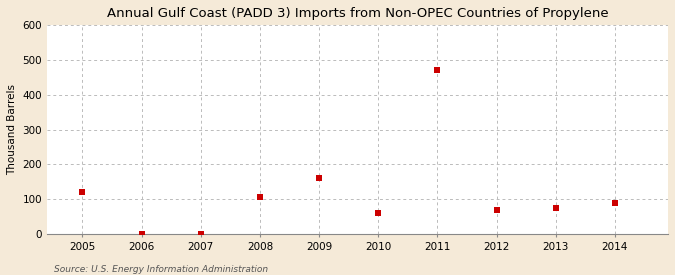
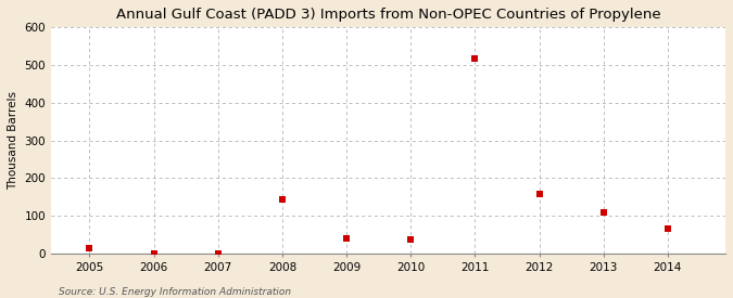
2005: 120 -> 15
2008: 105 -> 143
2009: 160 -> 40
2010: 60 -> 38
2011: 470 -> 516
2012: 70 -> 158
2013: 75 -> 110
2014: 90 -> 65
